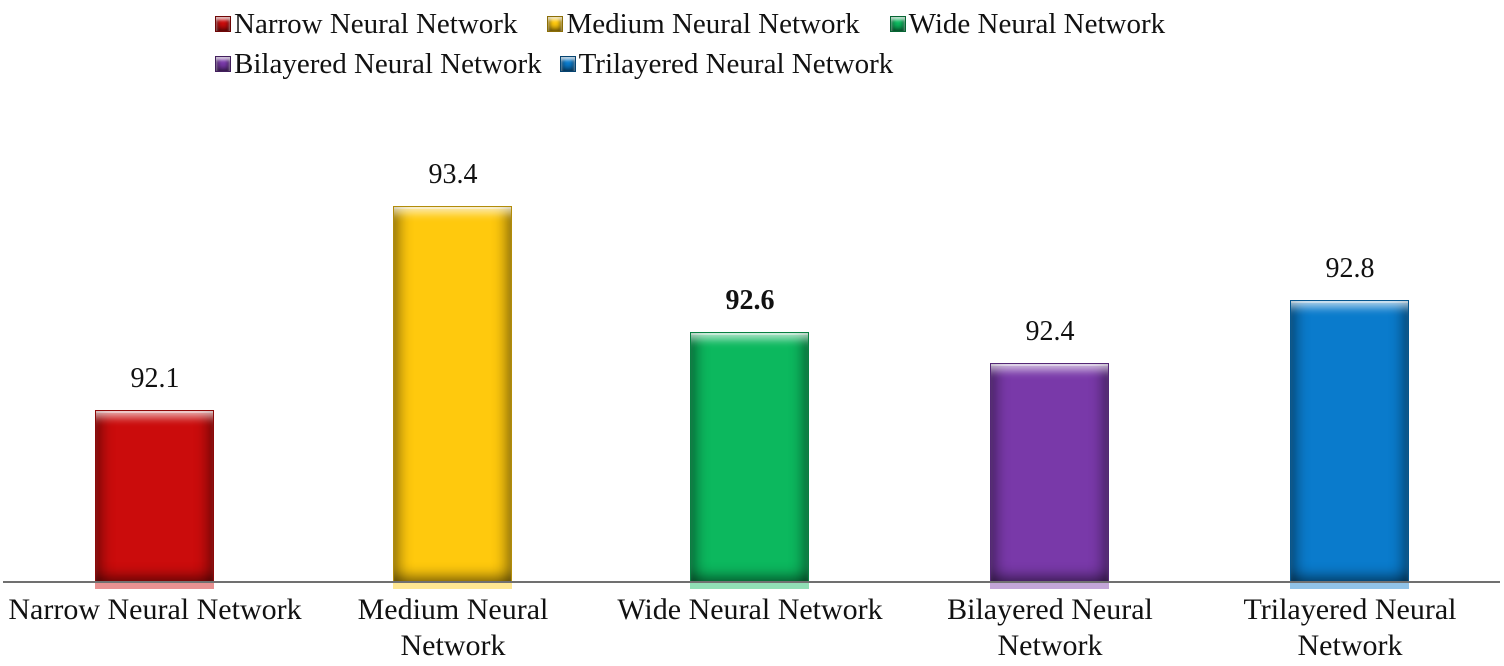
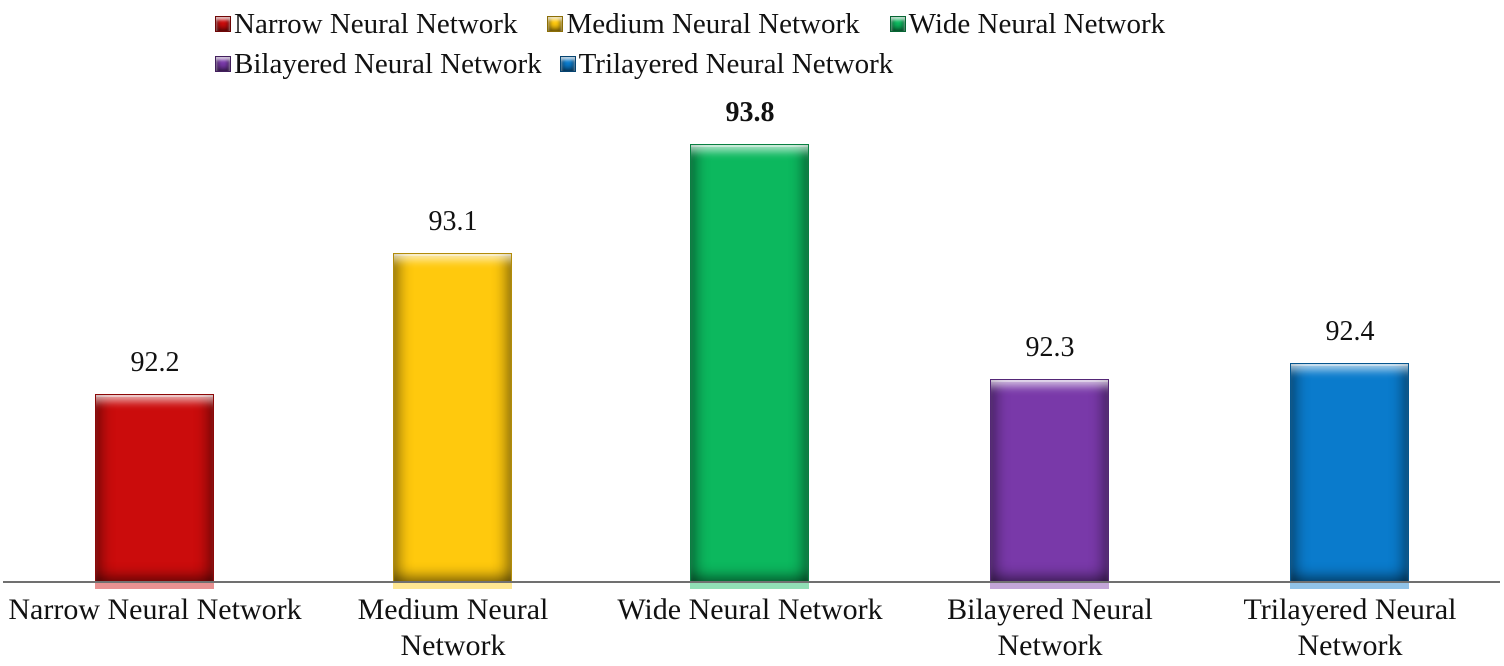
Narrow Neural Network: 92.1 -> 92.2
Medium Neural Network: 93.4 -> 93.1
Wide Neural Network: 92.6 -> 93.8
Bilayered Neural Network: 92.4 -> 92.3
Trilayered Neural Network: 92.8 -> 92.4
